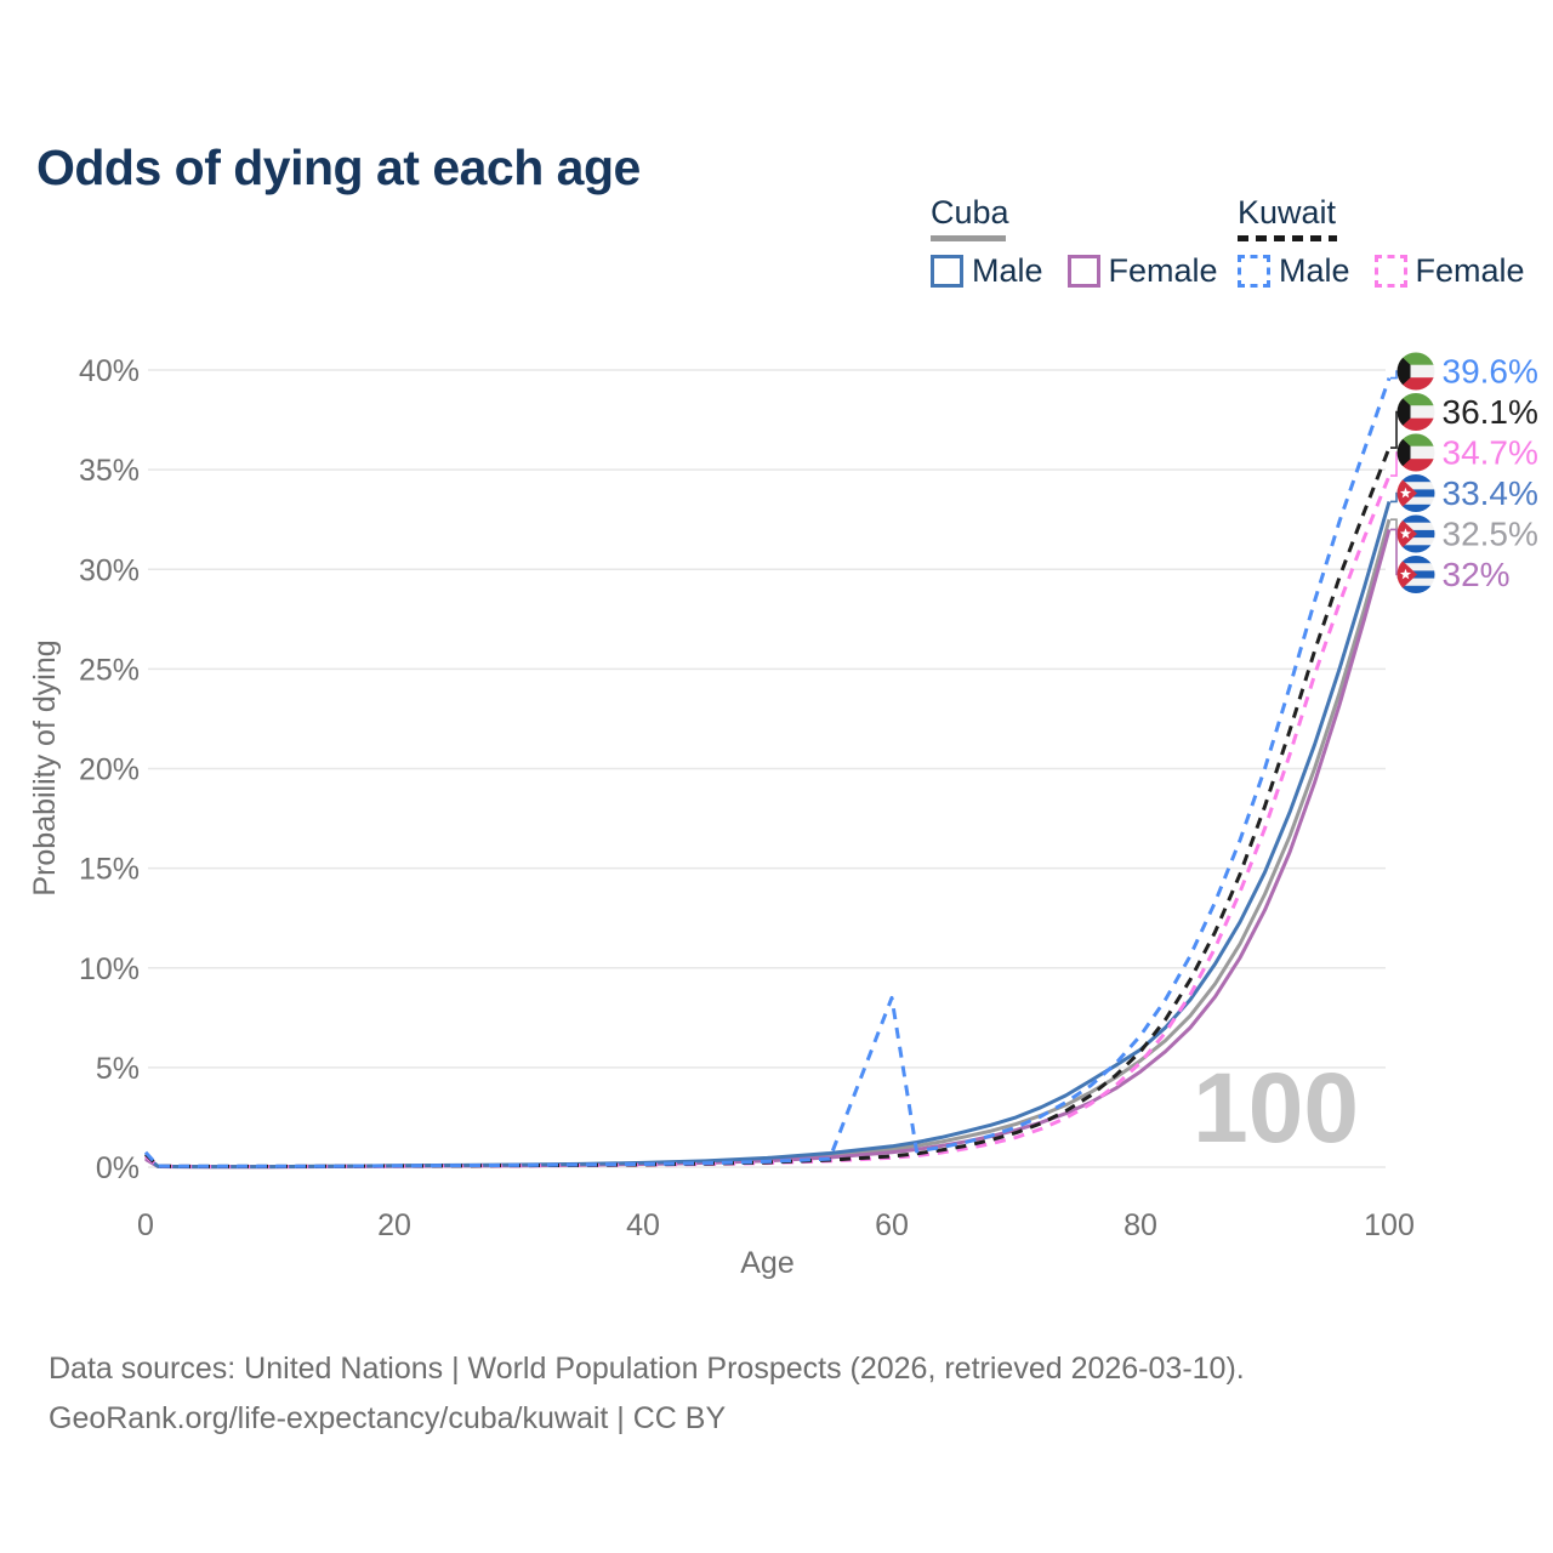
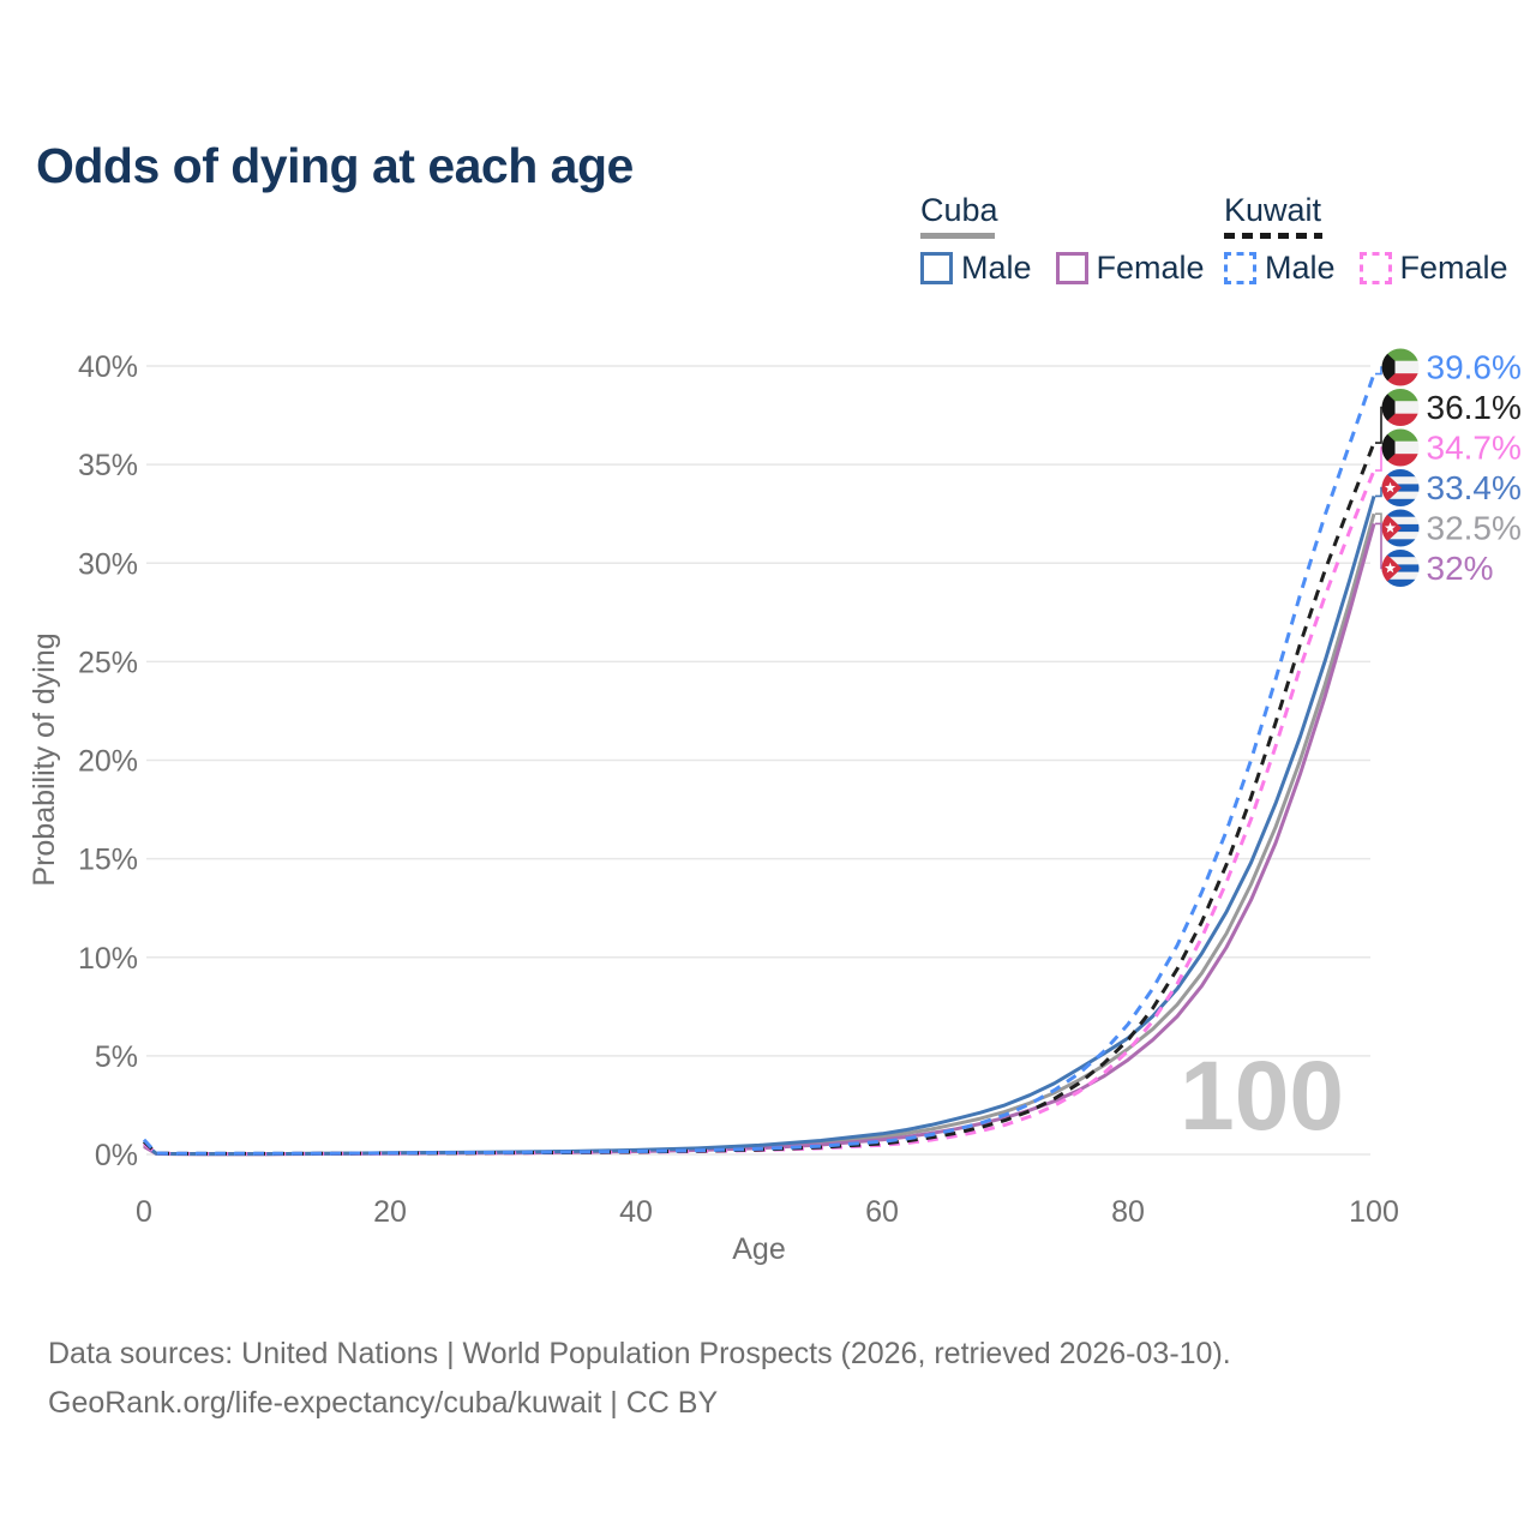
Kuwait Male/60: 8.5% -> 0.7%
